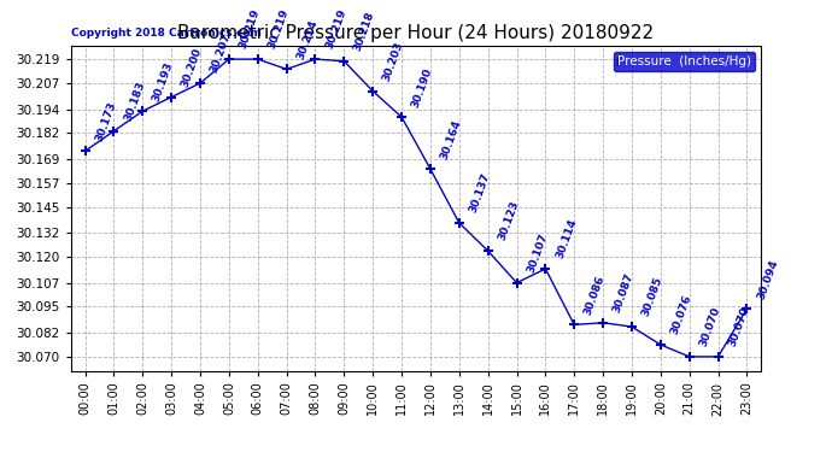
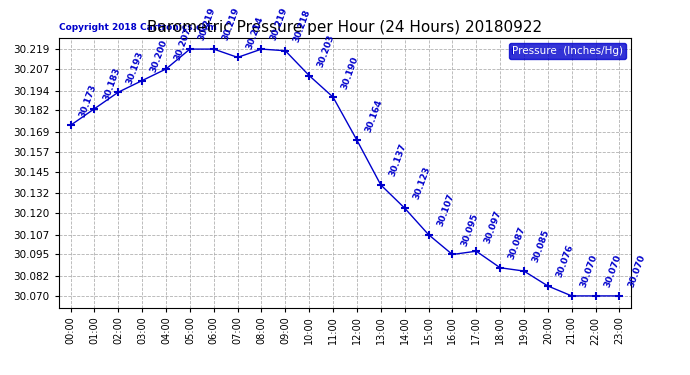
16:00: 30.114 -> 30.095
17:00: 30.086 -> 30.097
23:00: 30.094 -> 30.070
